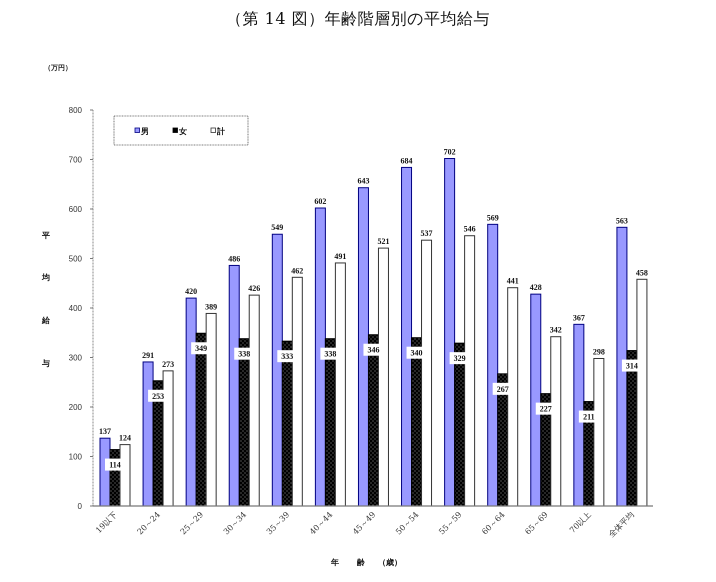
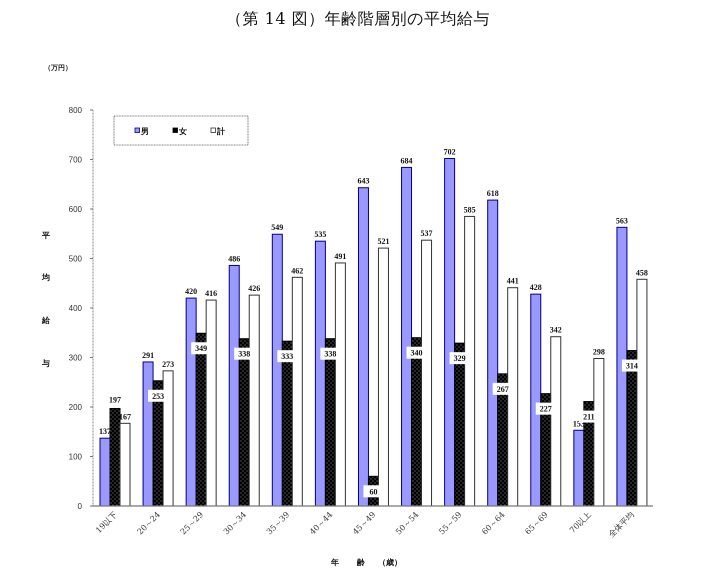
女/19以下: 114 -> 197
計/19以下: 124 -> 167
計/25～29: 389 -> 416
男/40～44: 602 -> 535
女/45～49: 346 -> 60
計/55～59: 546 -> 585
男/60～64: 569 -> 618
男/70以上: 367 -> 153
